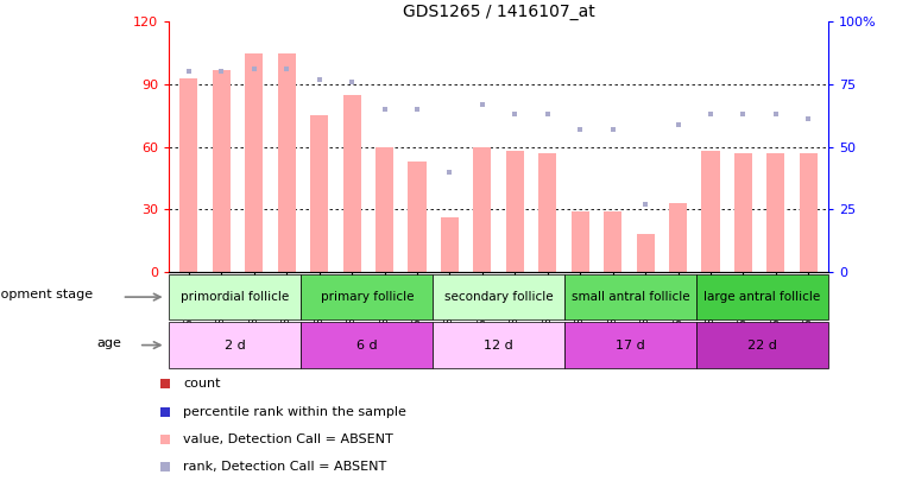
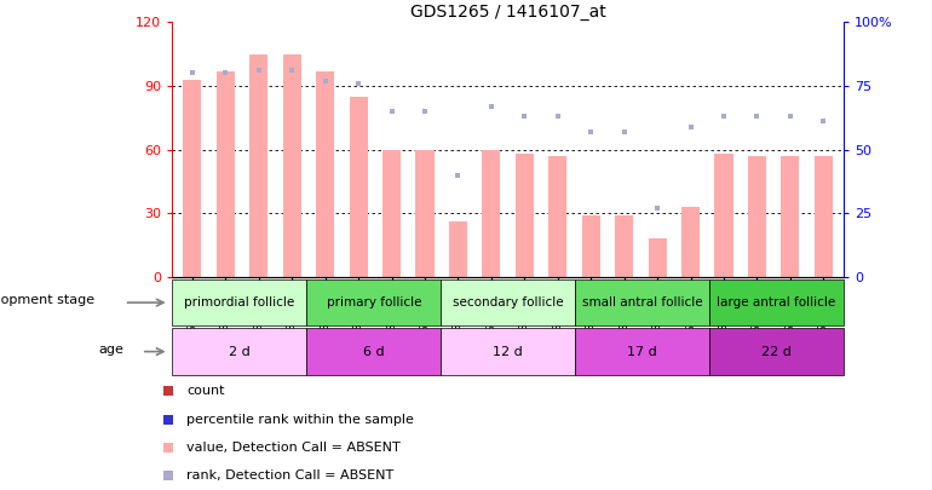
GSM74060: 75 -> 97
GSM74063: 53 -> 60
